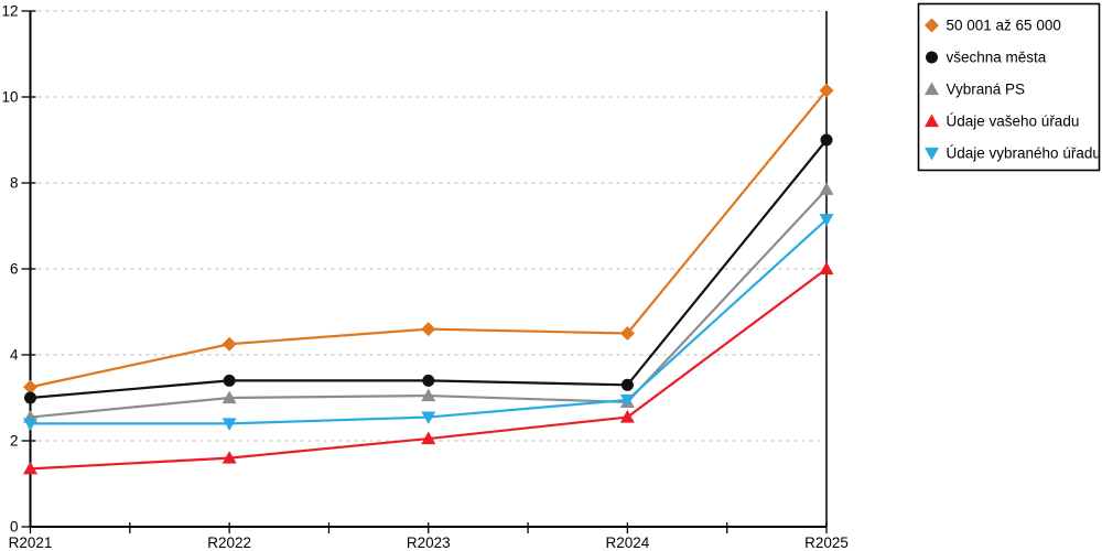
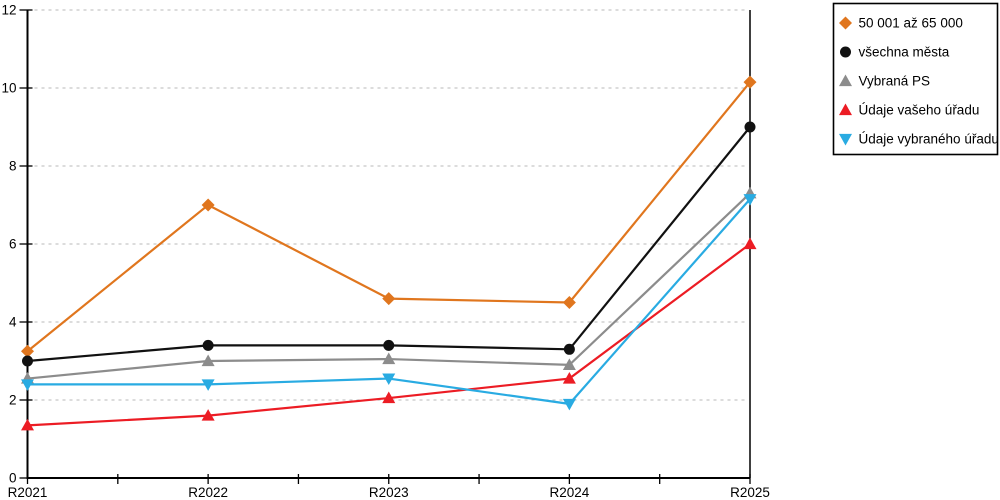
50 001 až 65 000/R2022: 4.2 -> 7.0
Údaje vybraného úřadu/R2024: 3.0 -> 1.9
Vybraná PS/R2025: 7.8 -> 7.3
